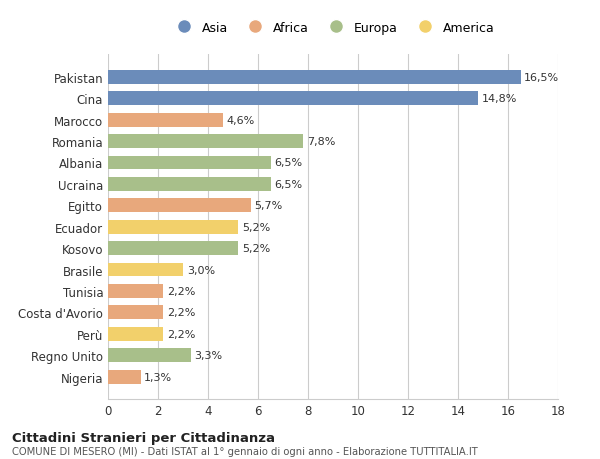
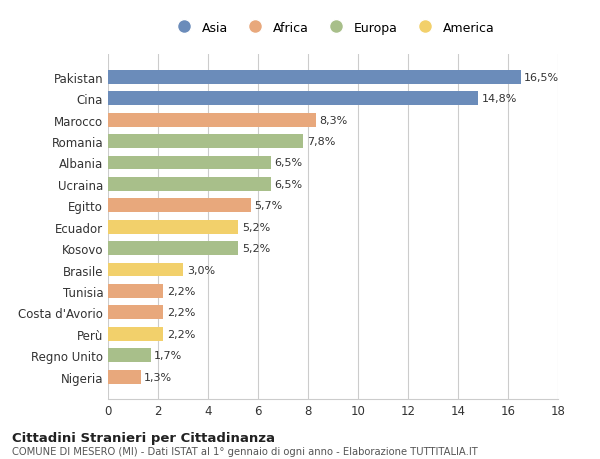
Marocco: 4,6% -> 8,3%
Regno Unito: 3,3% -> 1,7%
